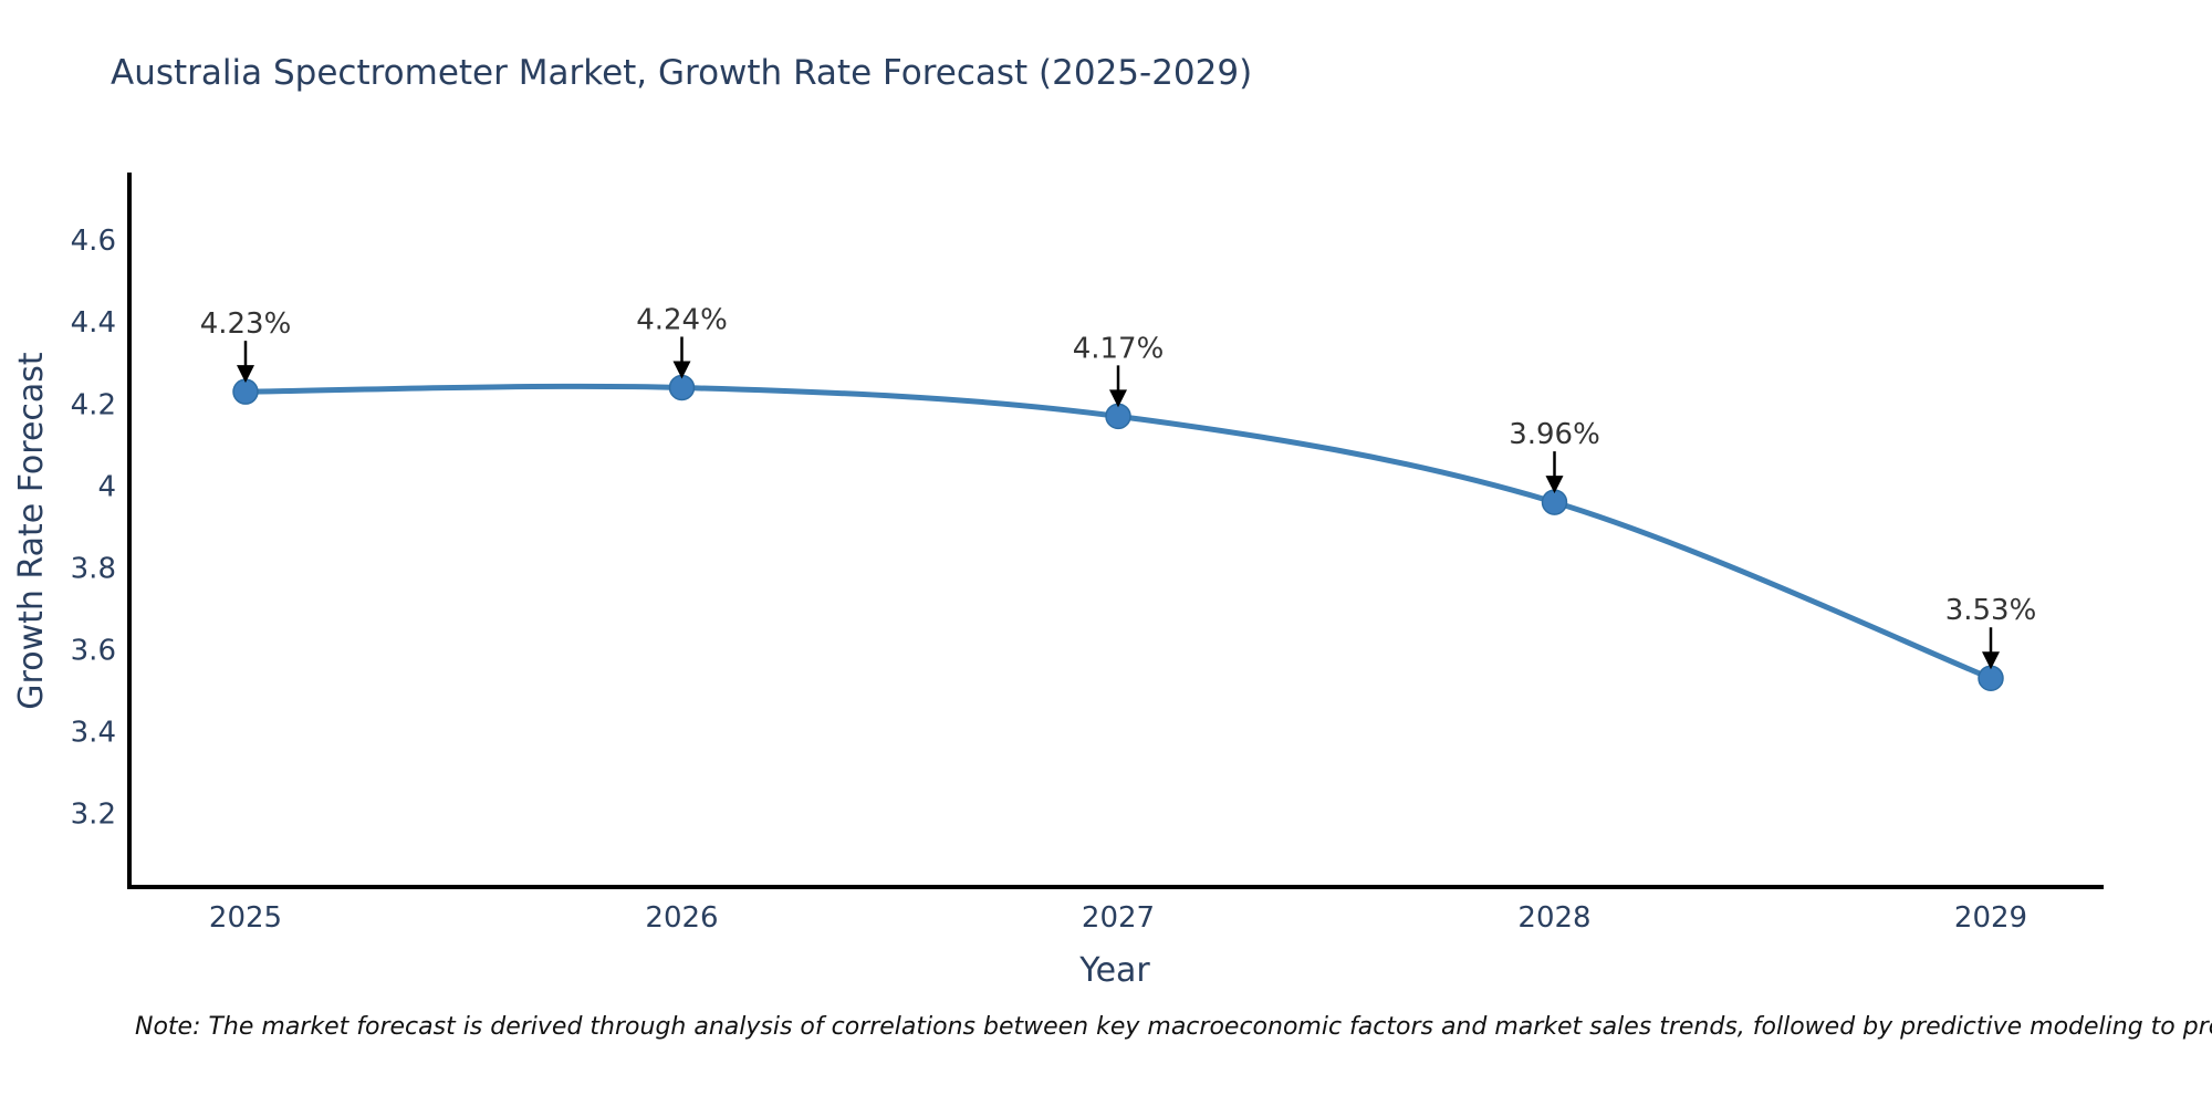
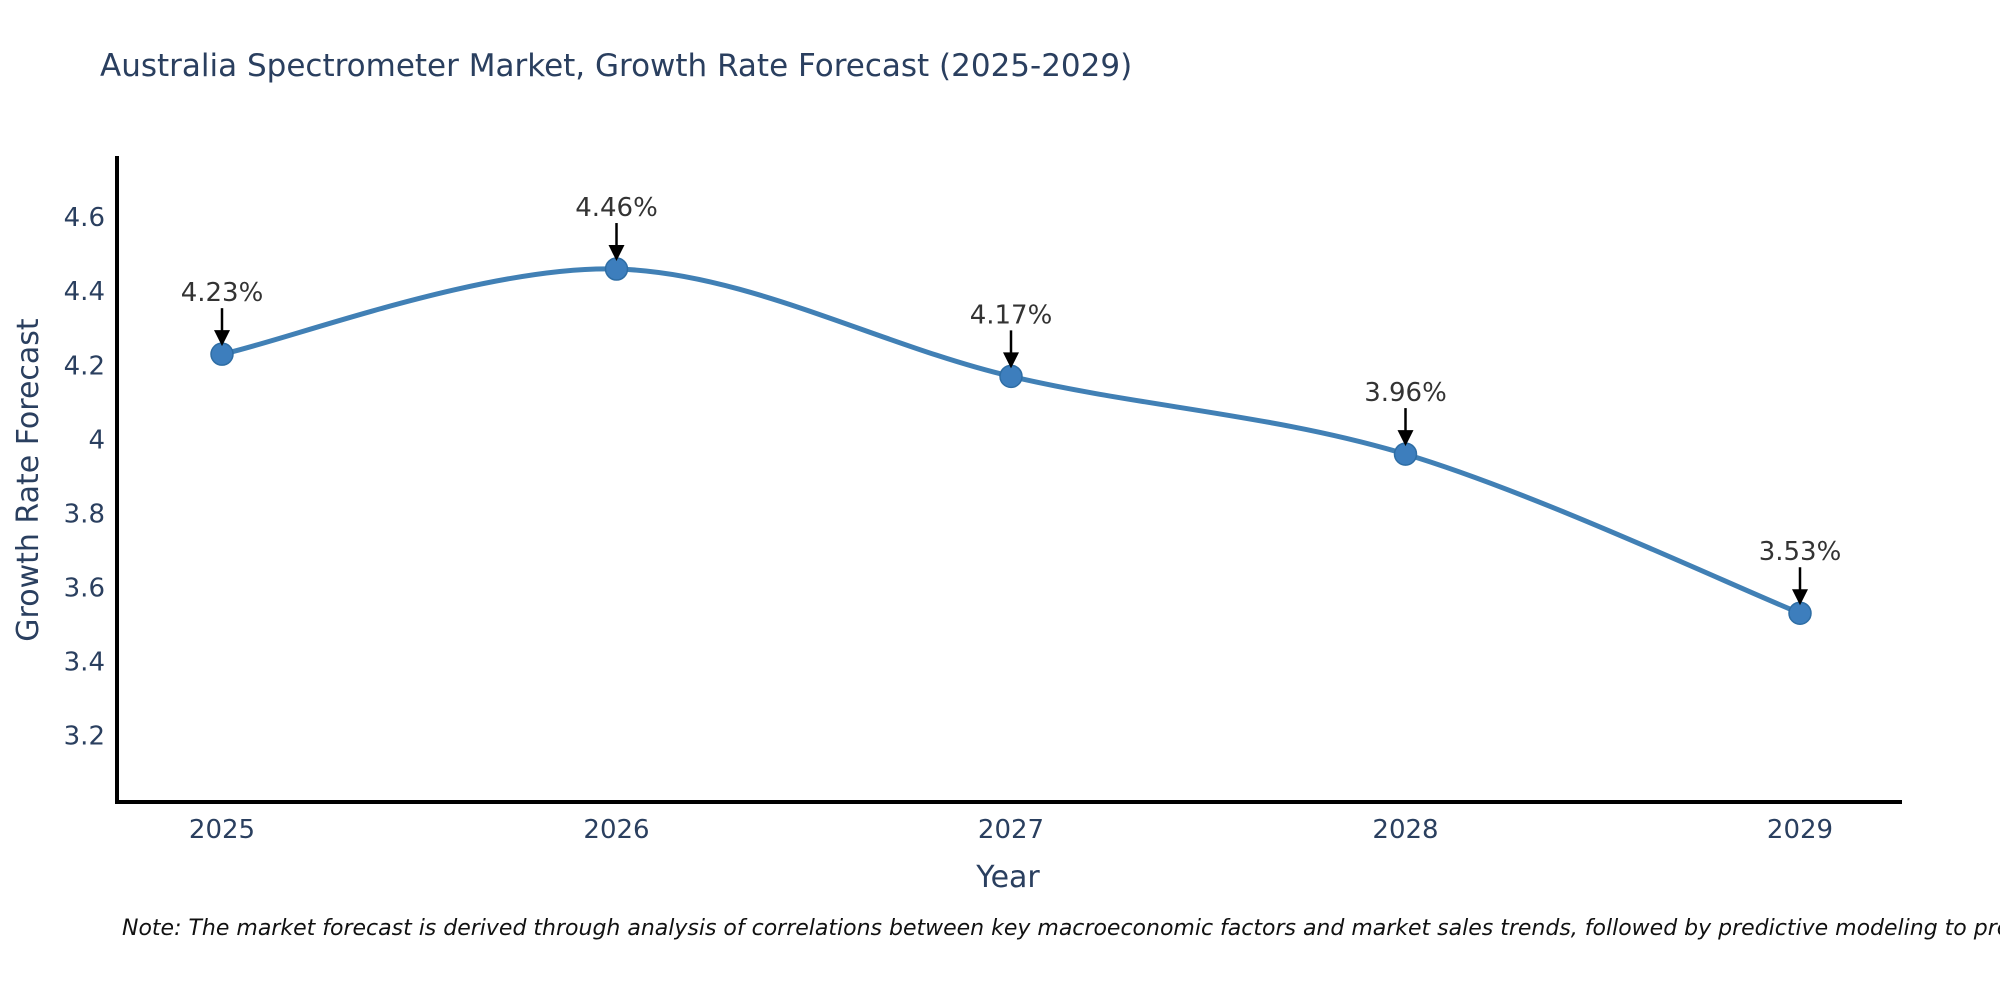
2026: 4.24% -> 4.46%
